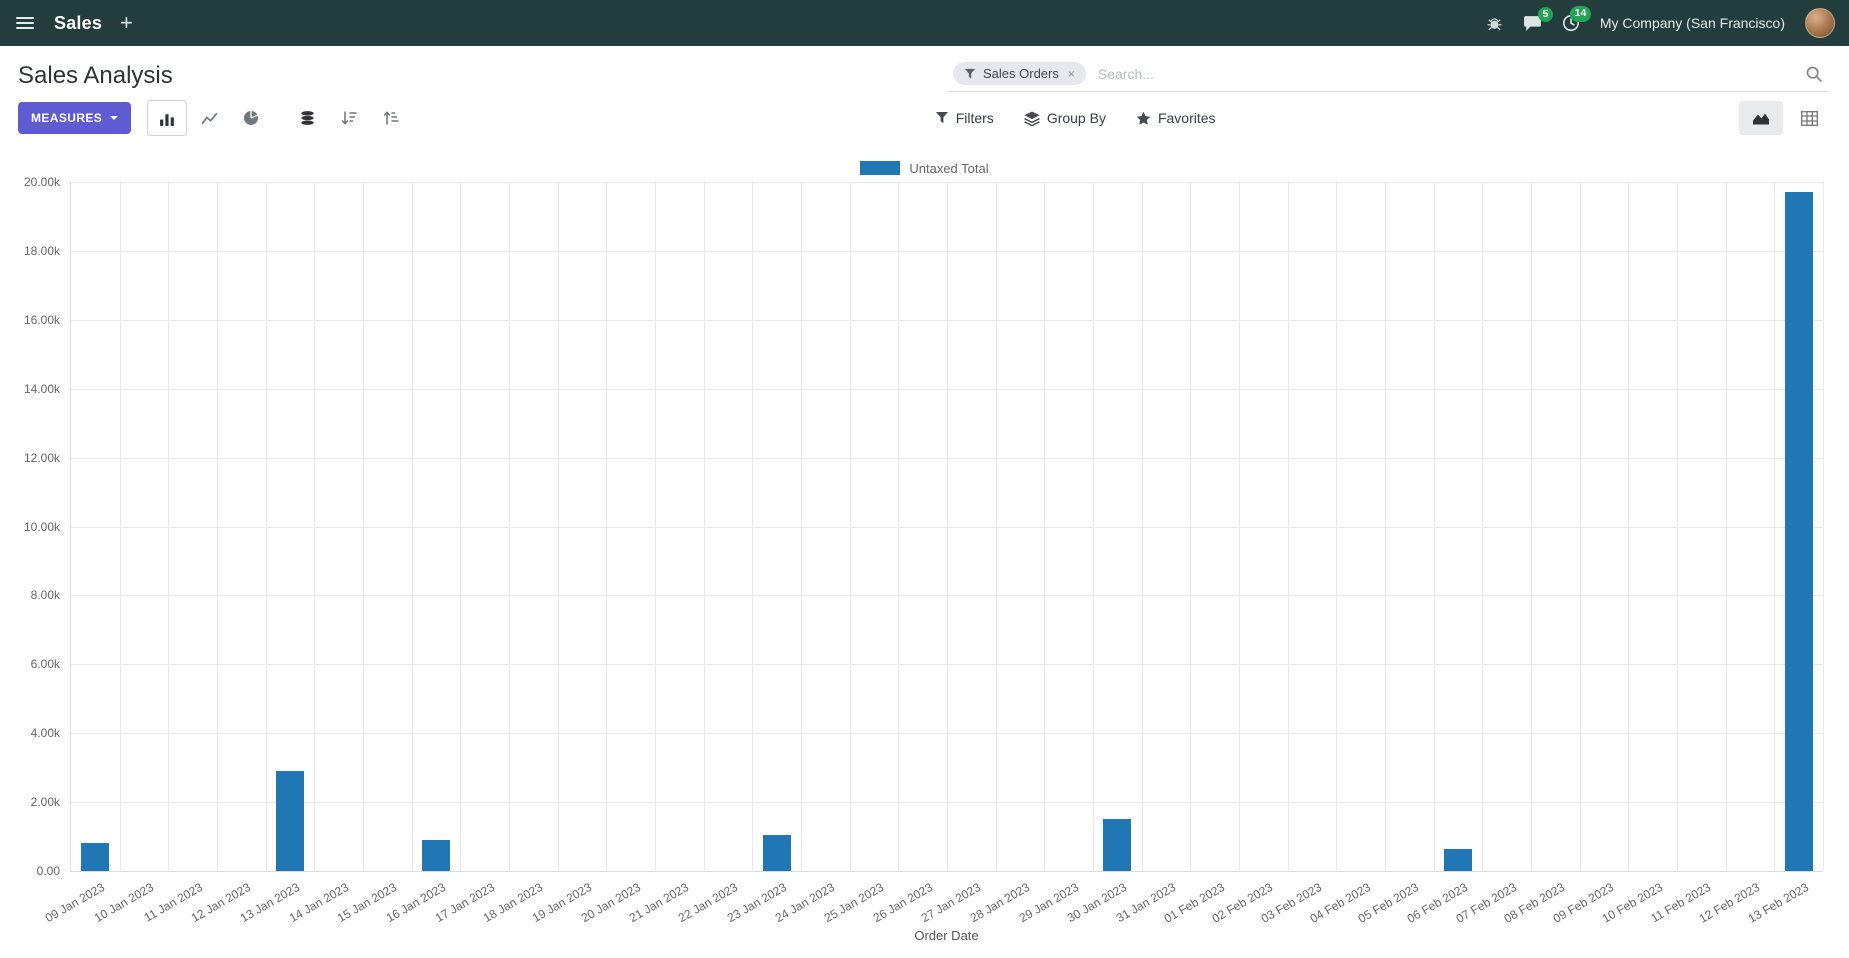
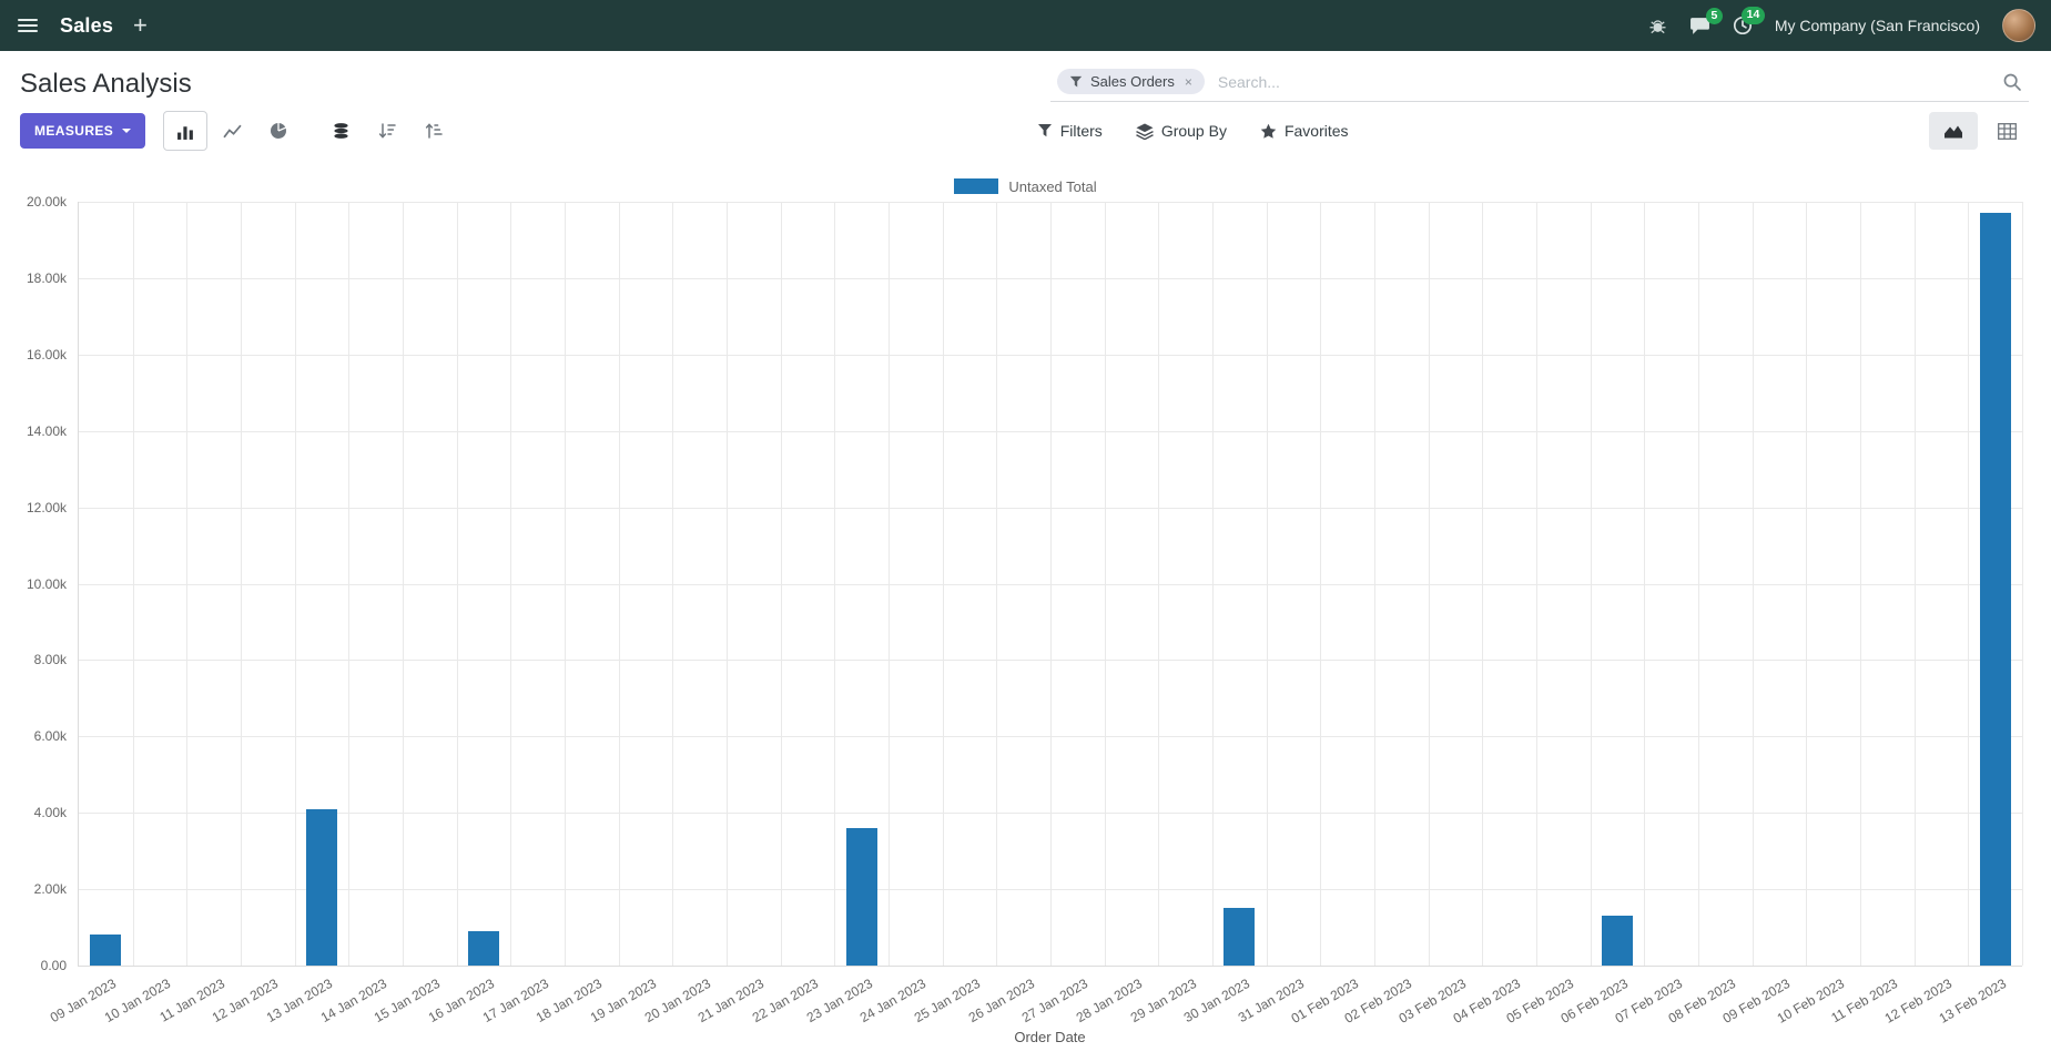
13 Jan 2023: 2.9k -> 4.1k
23 Jan 2023: 1.0k -> 3.6k
06 Feb 2023: 0.6k -> 1.3k
